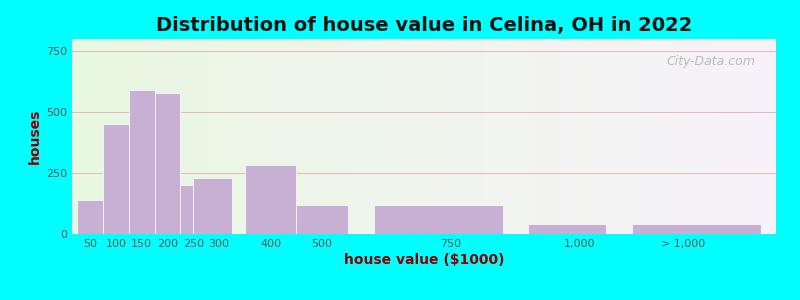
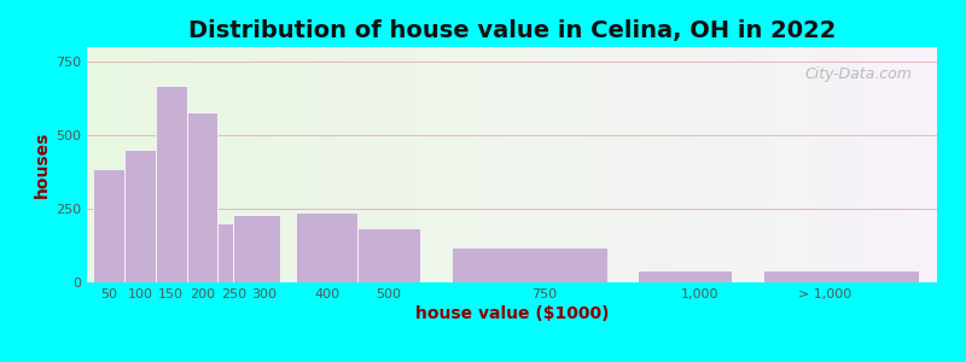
50: 140 -> 385
150: 590 -> 670
400: 285 -> 240
500: 120 -> 185
